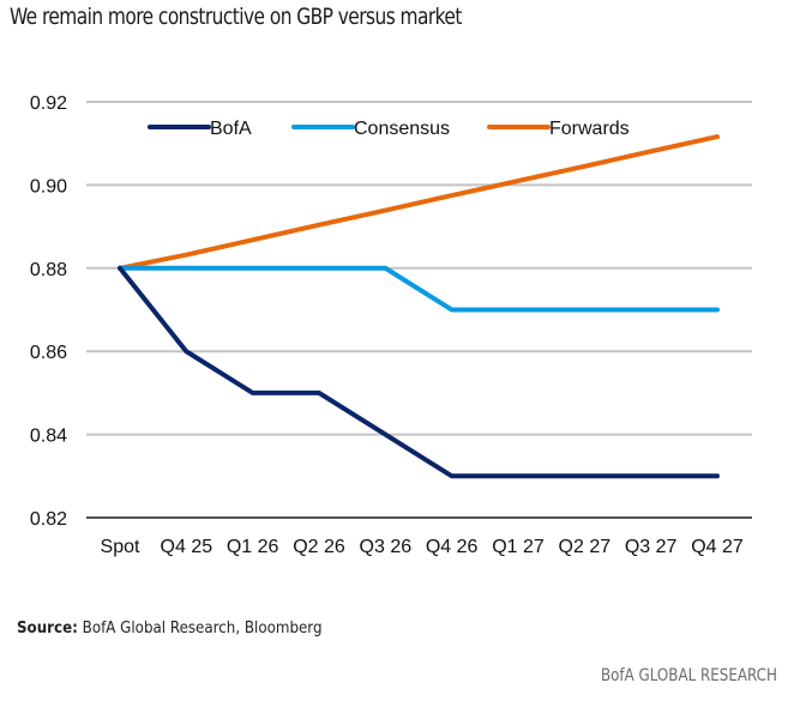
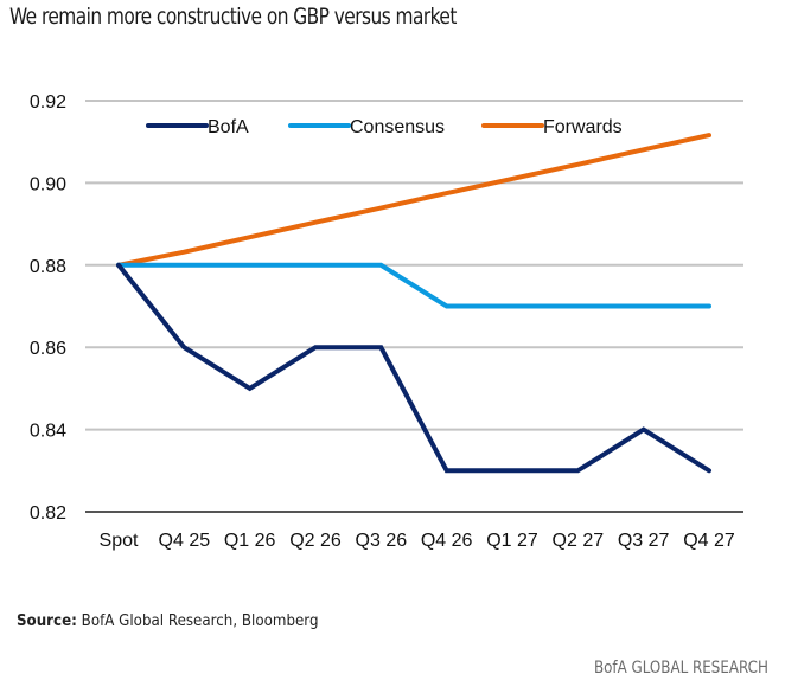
BofA/Q2 26: 0.85 -> 0.86
BofA/Q3 26: 0.84 -> 0.86
BofA/Q3 27: 0.83 -> 0.84
